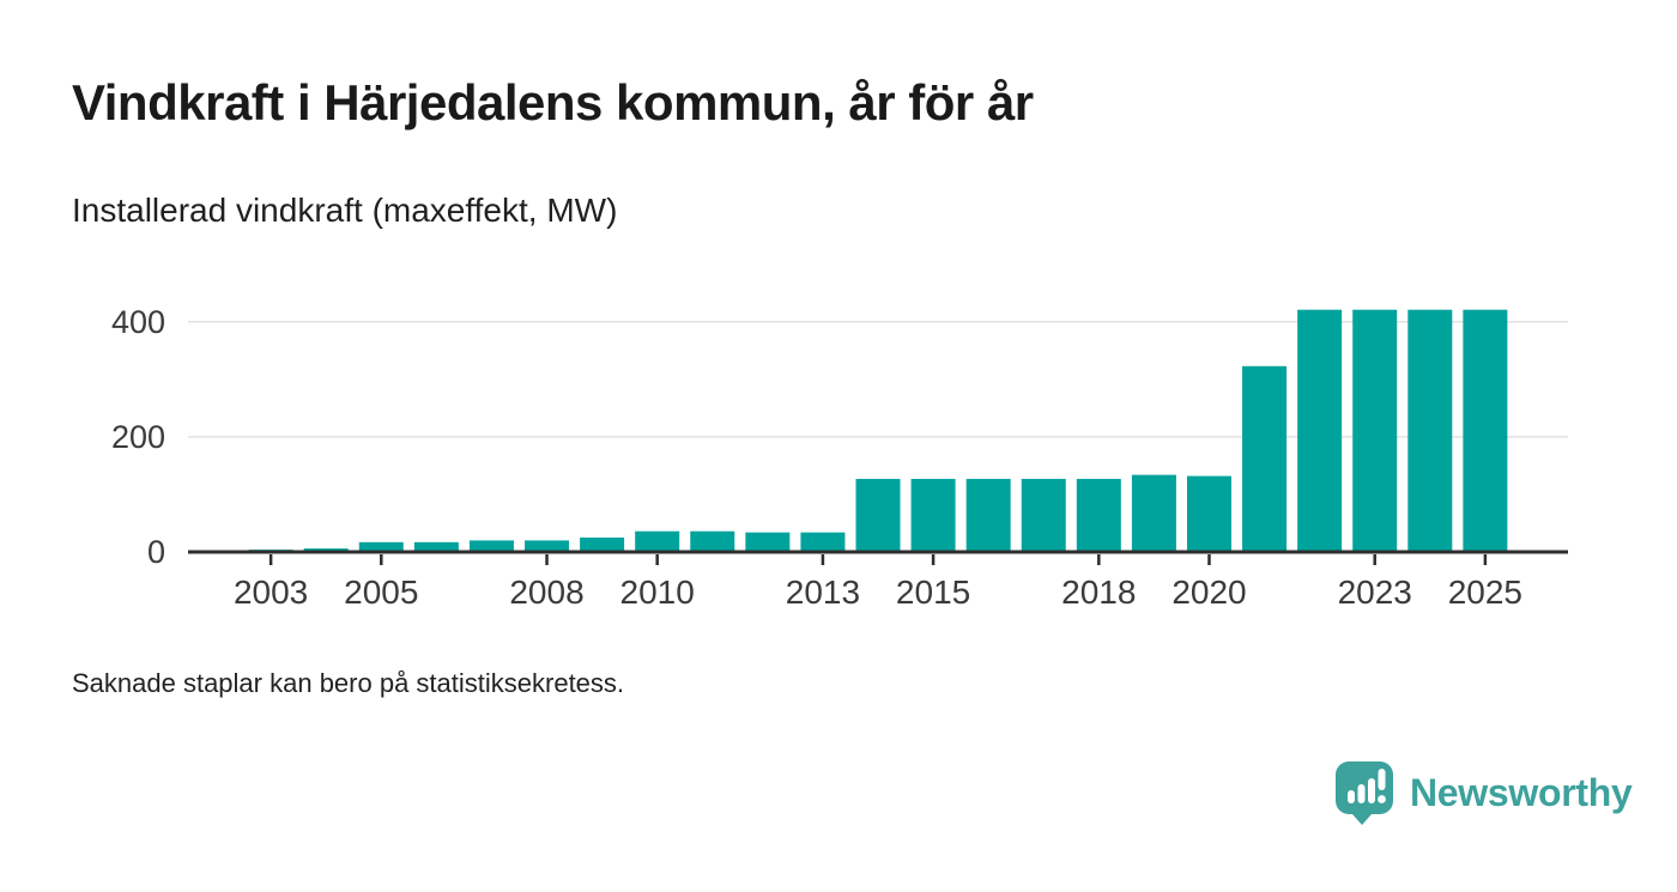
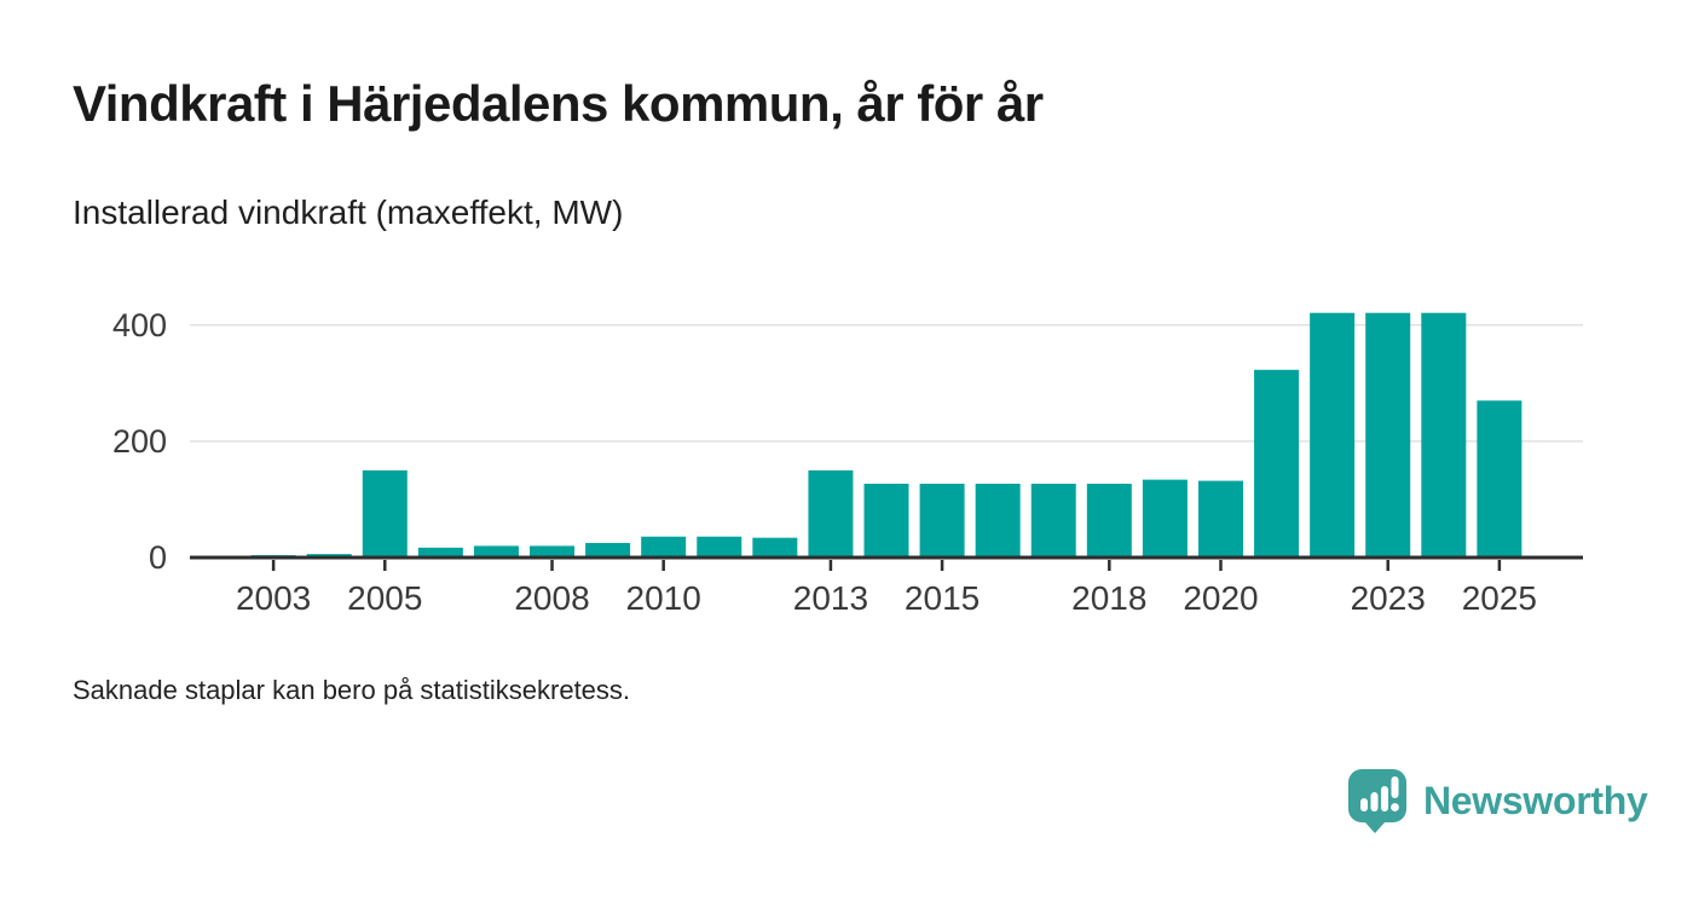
2005: 20 -> 150
2013: 30 -> 150
2025: 420 -> 270
